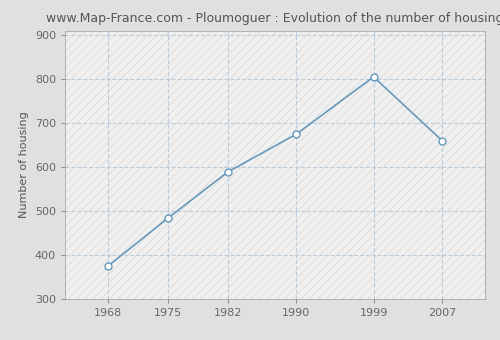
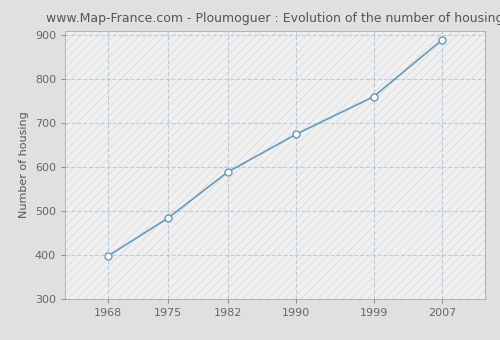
1968: 375 -> 398
1999: 805 -> 760
2007: 660 -> 889
